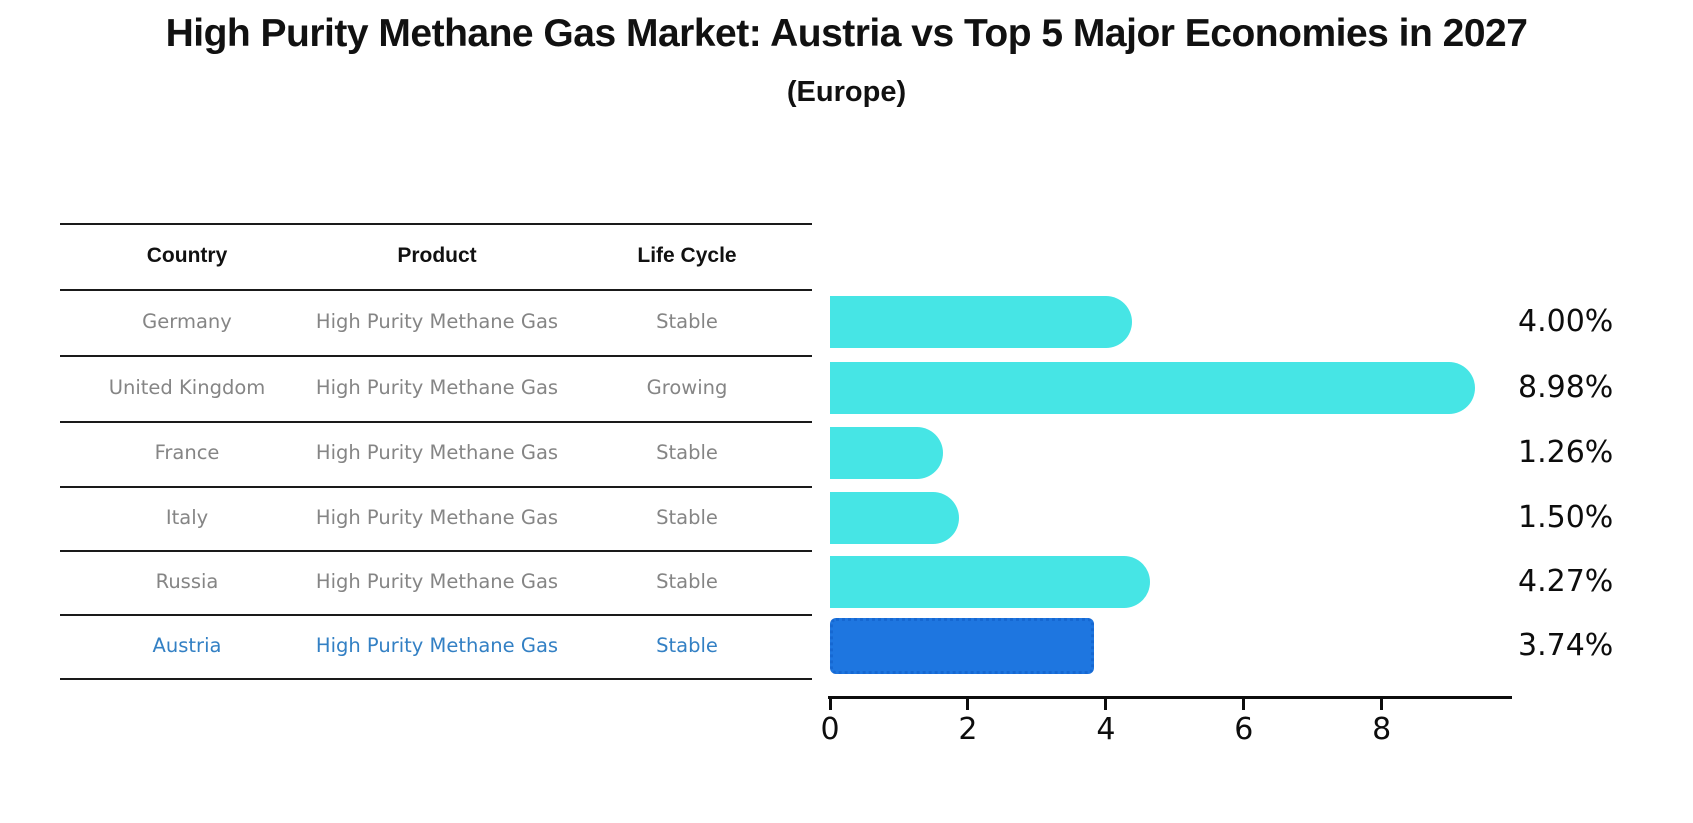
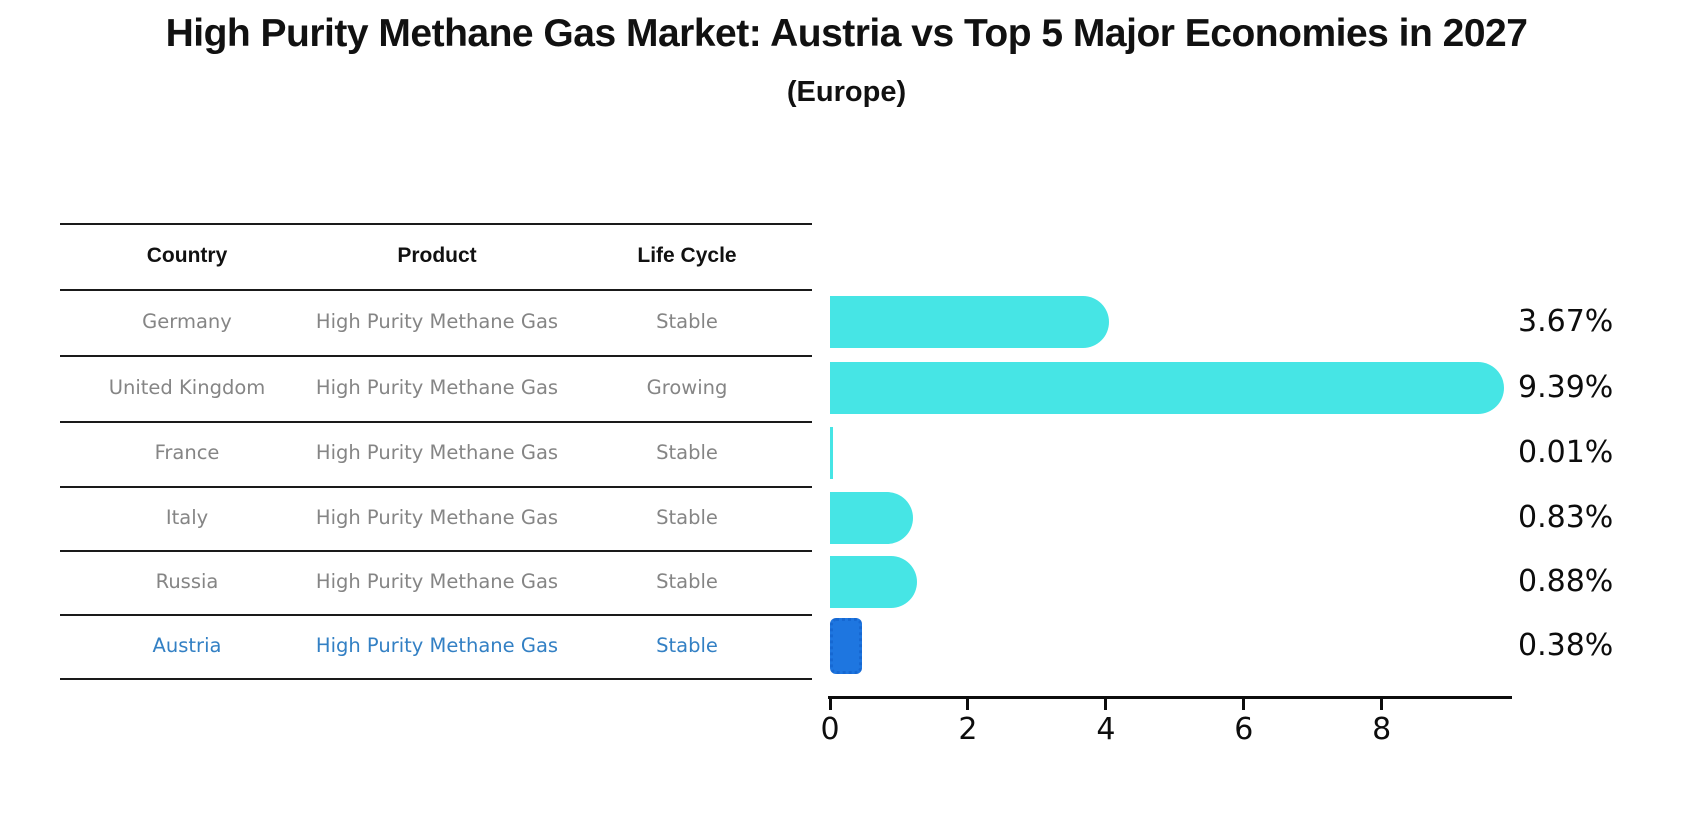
Germany: 4.00% -> 3.67%
United Kingdom: 8.98% -> 9.39%
France: 1.26% -> 0.01%
Italy: 1.50% -> 0.83%
Russia: 4.27% -> 0.88%
Austria: 3.74% -> 0.38%
